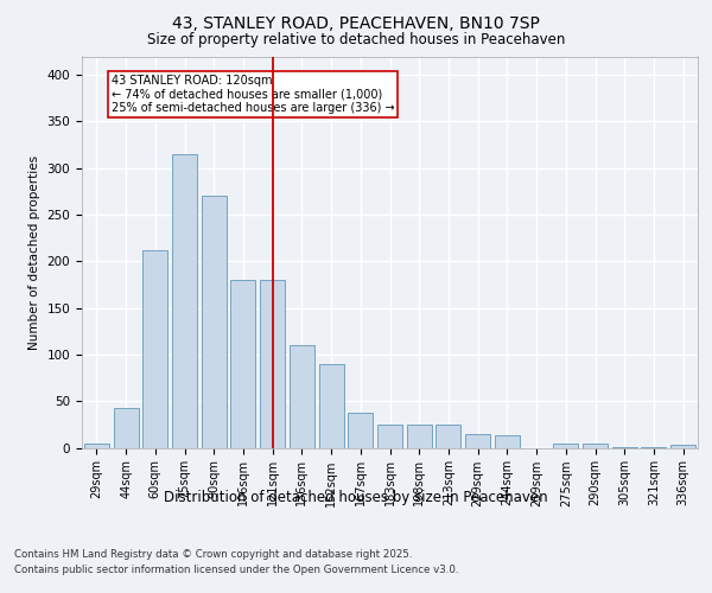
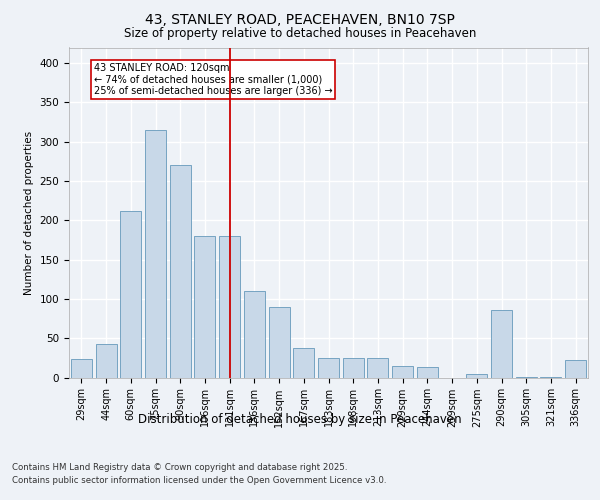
29sqm: 5 -> 24
290sqm: 5 -> 86
336sqm: 3 -> 22
